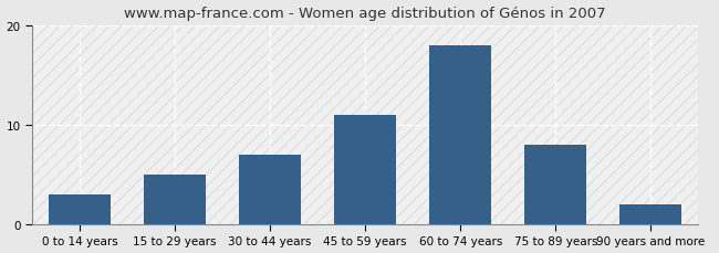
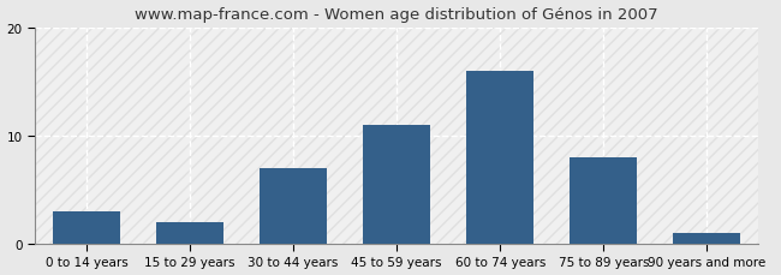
15 to 29 years: 5 -> 2
60 to 74 years: 18 -> 16
90 years and more: 2 -> 1
